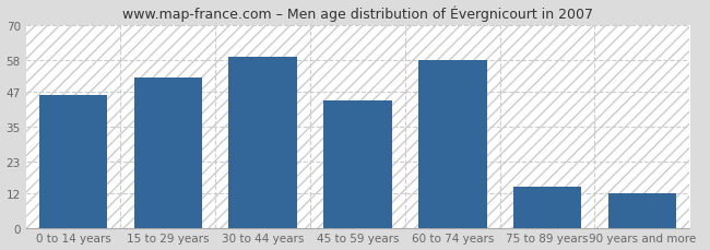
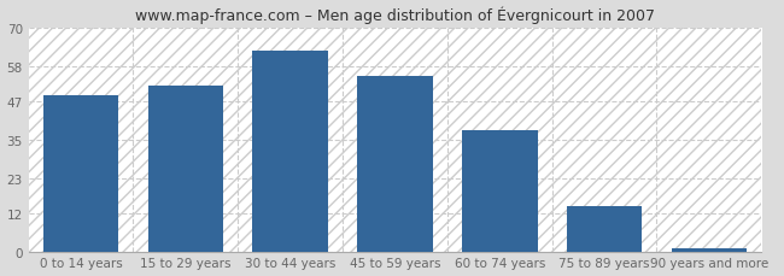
0 to 14 years: 46 -> 49
30 to 44 years: 59 -> 63
45 to 59 years: 44 -> 55
60 to 74 years: 58 -> 38
90 years and more: 12 -> 1
